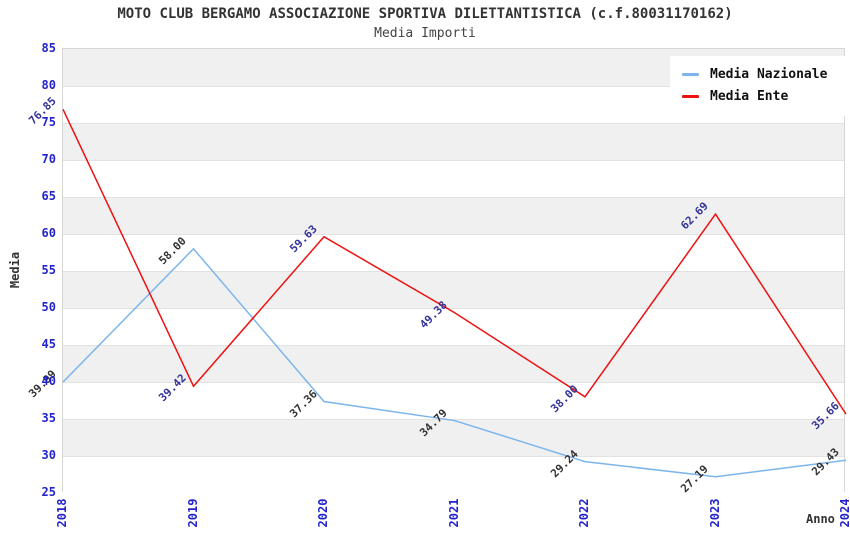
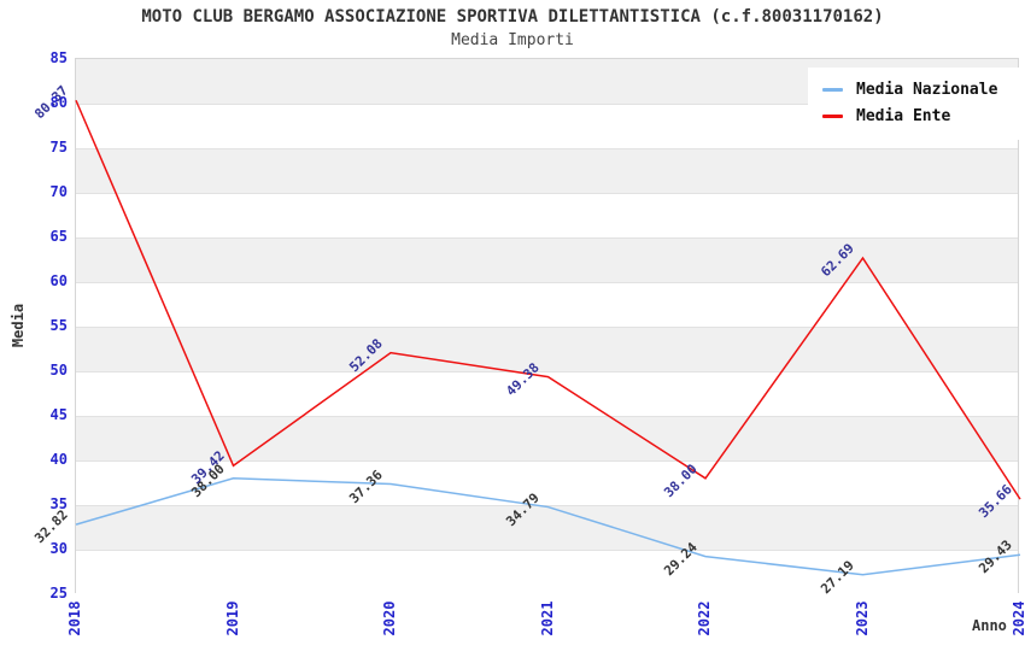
Media Nazionale/2018: 39.99 -> 32.82
Media Ente/2018: 76.85 -> 80.37
Media Nazionale/2019: 58.00 -> 38.00
Media Ente/2020: 59.63 -> 52.08
